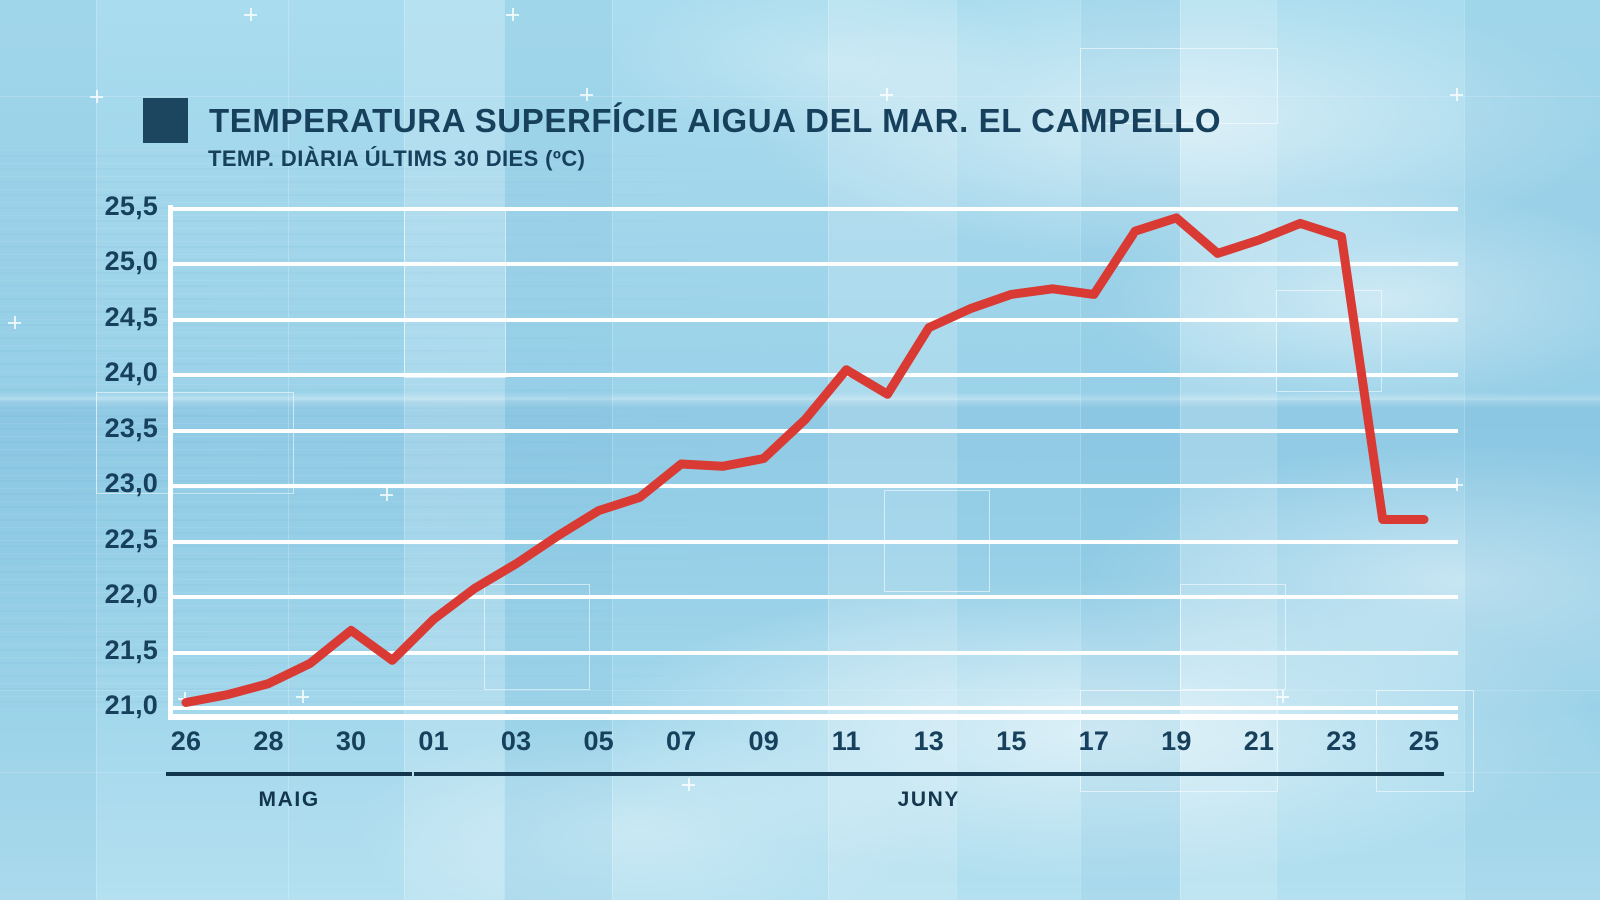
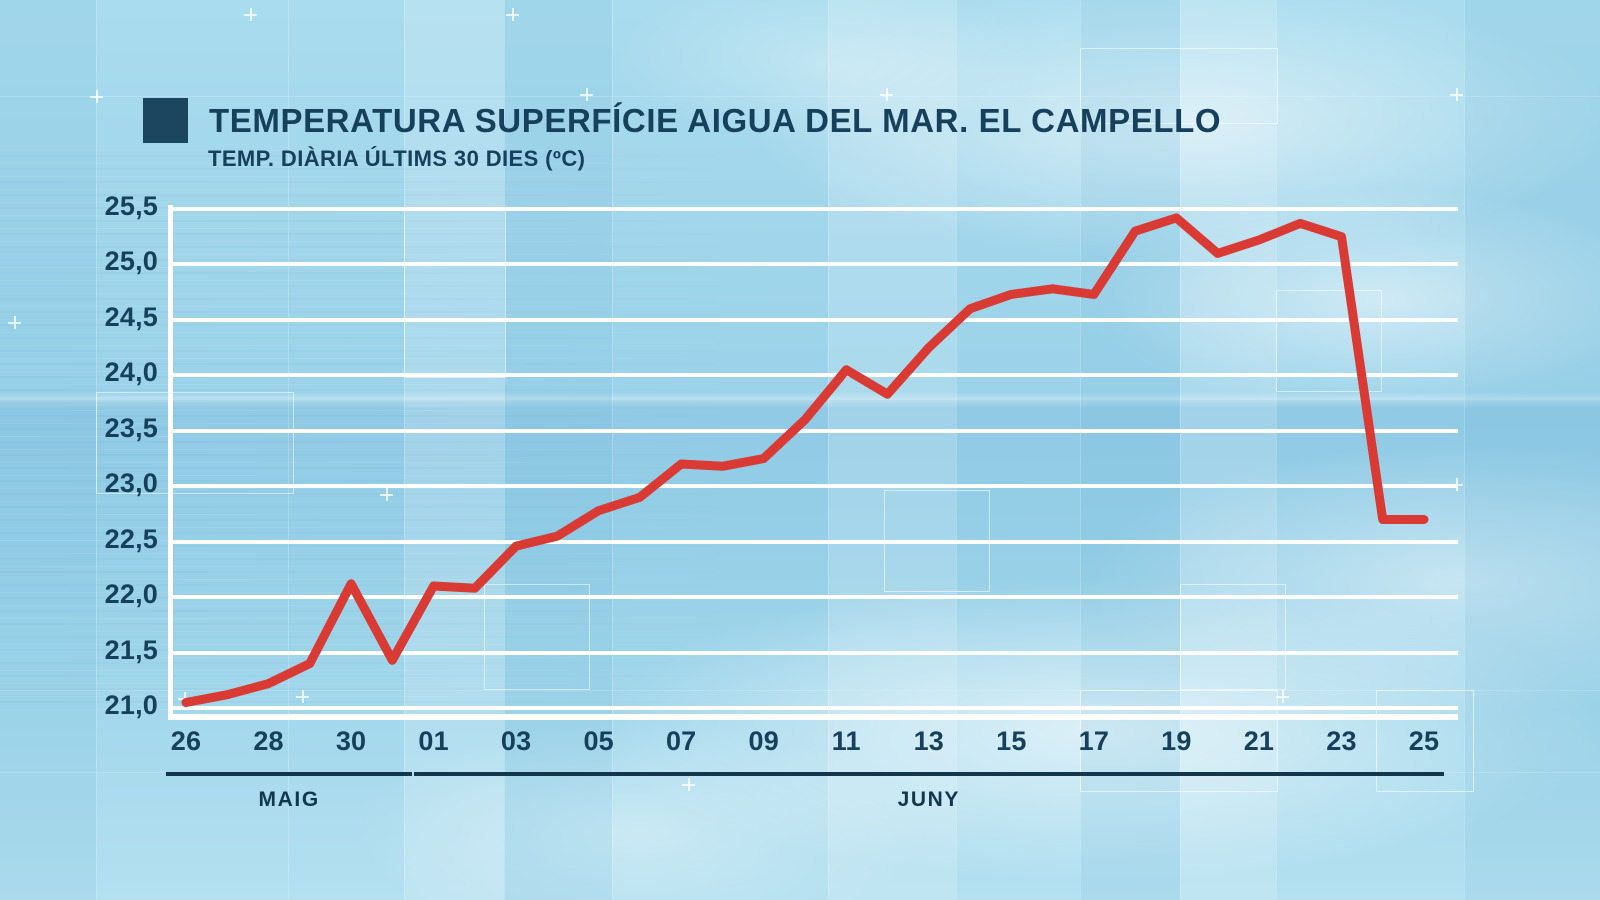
30: 21,70 -> 22,12
01: 21,80 -> 22,10
03: 22,30 -> 22,46
13: 24,43 -> 24,25
